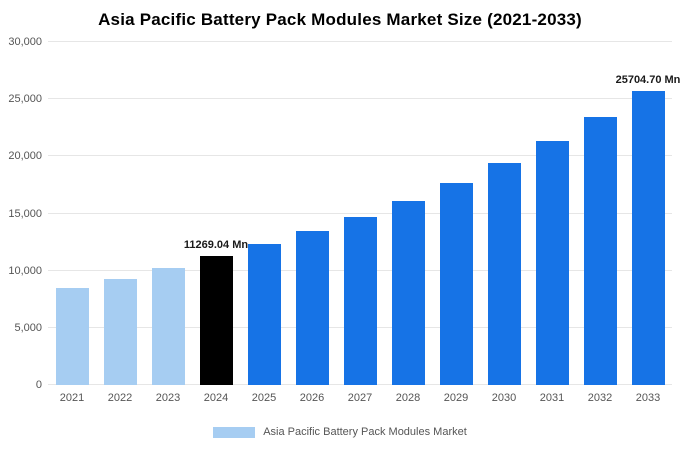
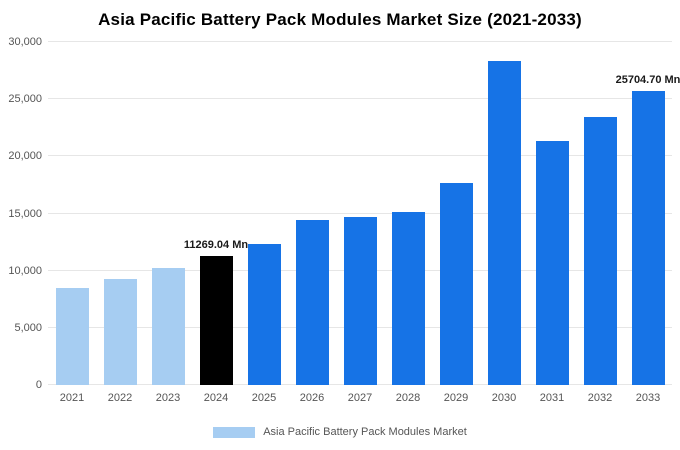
2026: 13400 -> 14400
2028: 16100 -> 15100
2030: 19400 -> 28300
